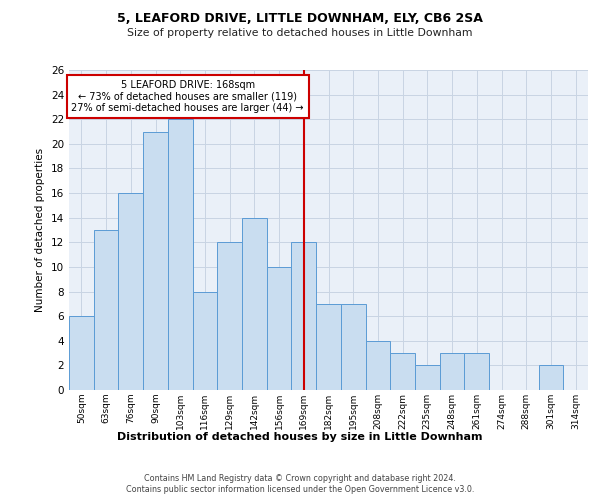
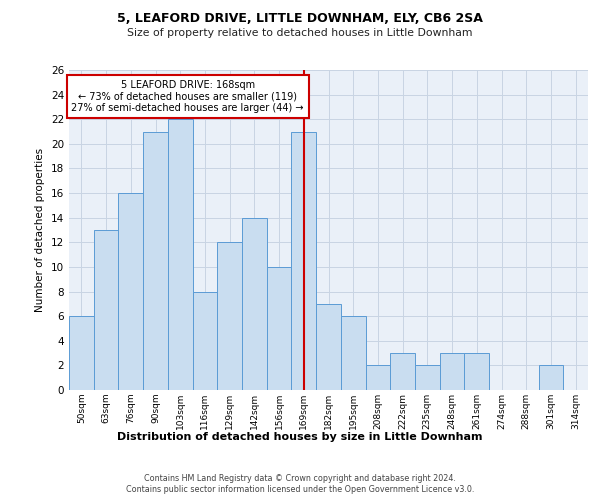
169sqm: 12 -> 21
195sqm: 7 -> 6
208sqm: 4 -> 2
